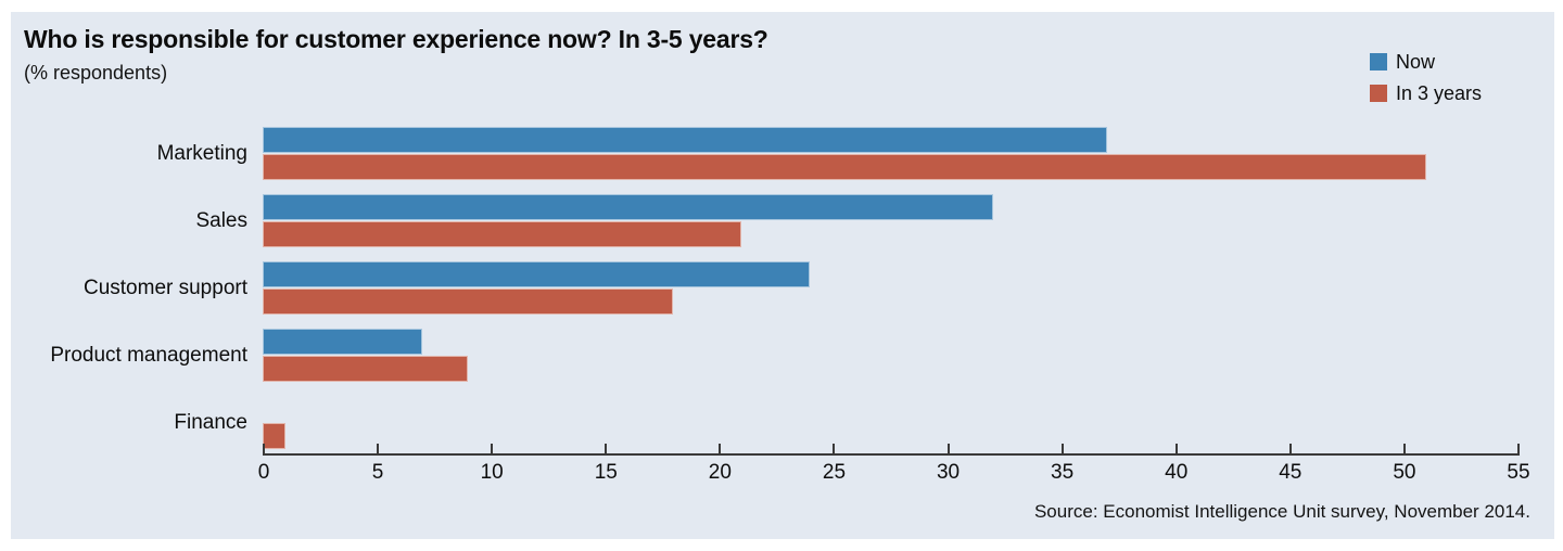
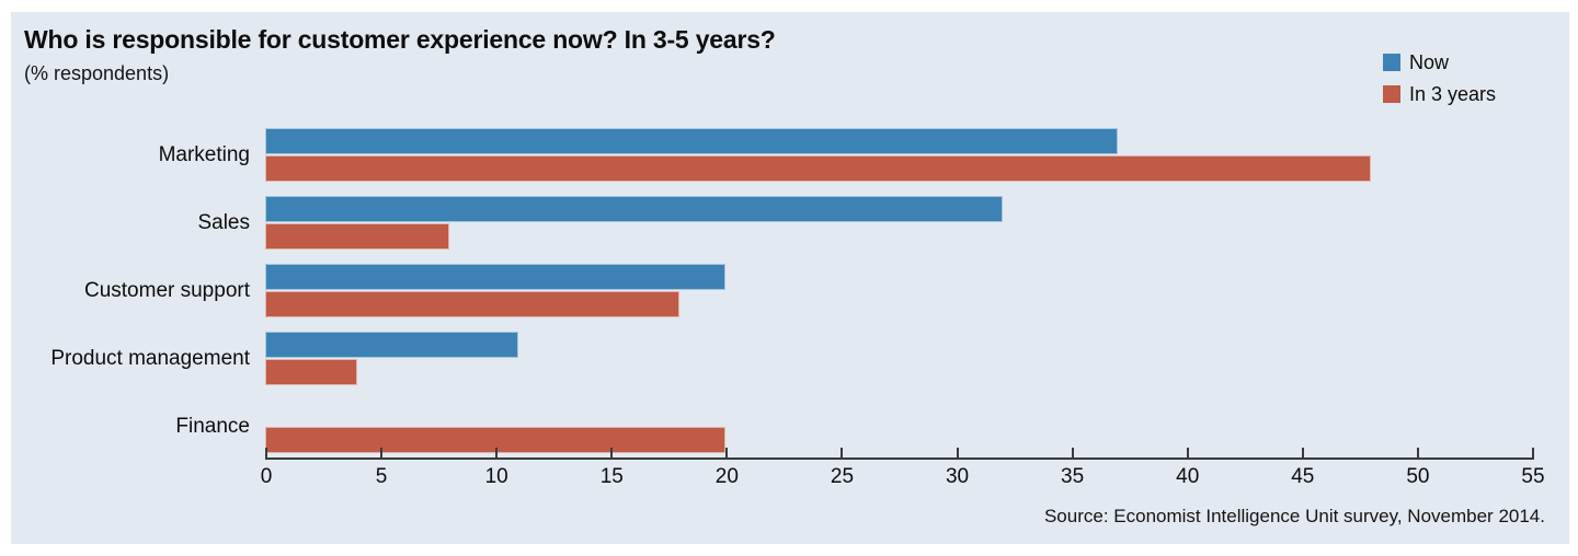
In 3 years/Marketing: 51 -> 48
In 3 years/Sales: 21 -> 8
Now/Customer support: 24 -> 20
Now/Product management: 7 -> 11
In 3 years/Product management: 9 -> 4
In 3 years/Finance: 1 -> 20
